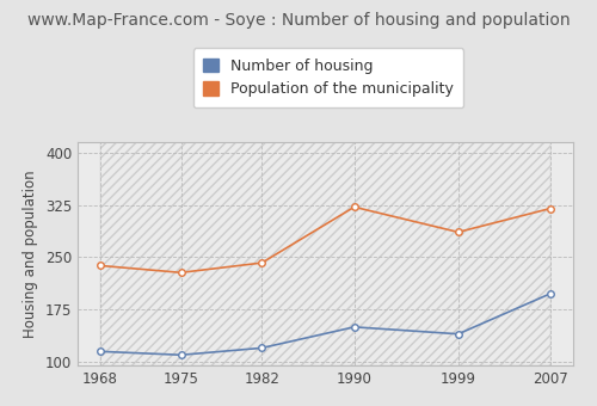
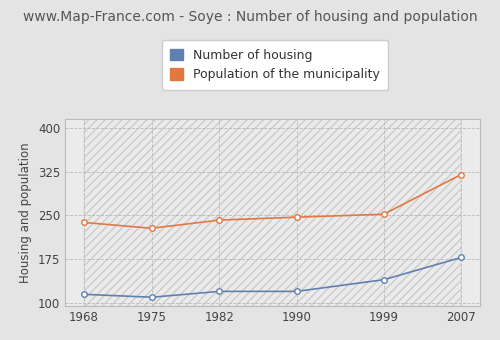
Number of housing/1990: 150 -> 120
Population of the municipality/1990: 322 -> 247
Population of the municipality/1999: 286 -> 252
Number of housing/2007: 198 -> 178
